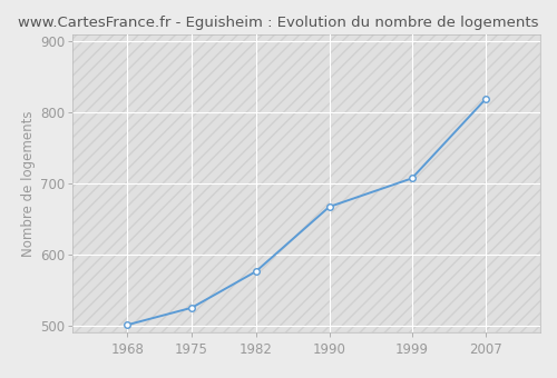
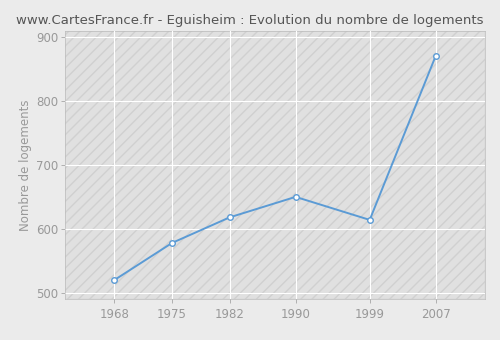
1968: 501 -> 520
1975: 525 -> 578
1982: 576 -> 618
1990: 667 -> 650
1999: 707 -> 614
2007: 818 -> 870
